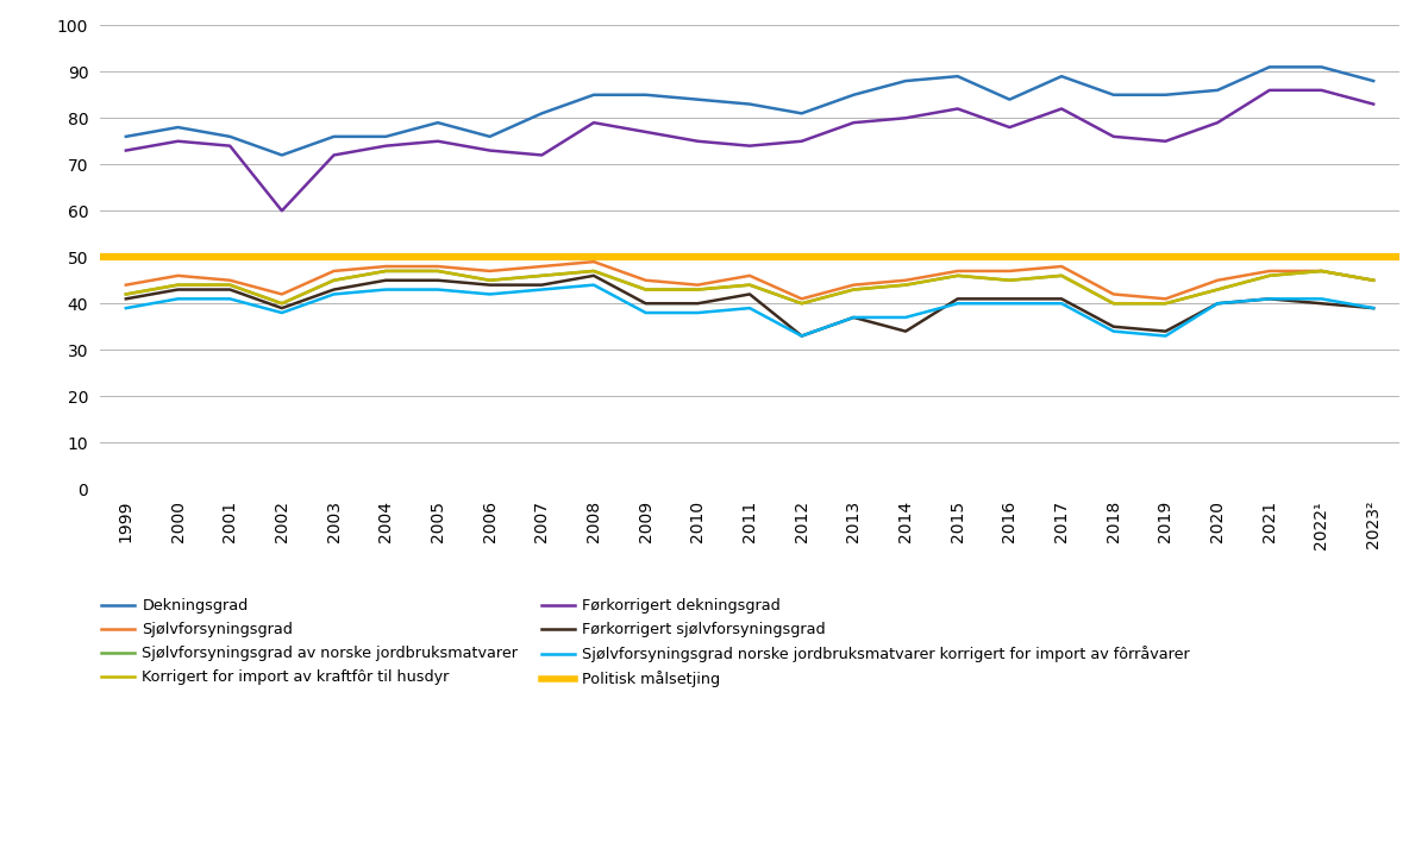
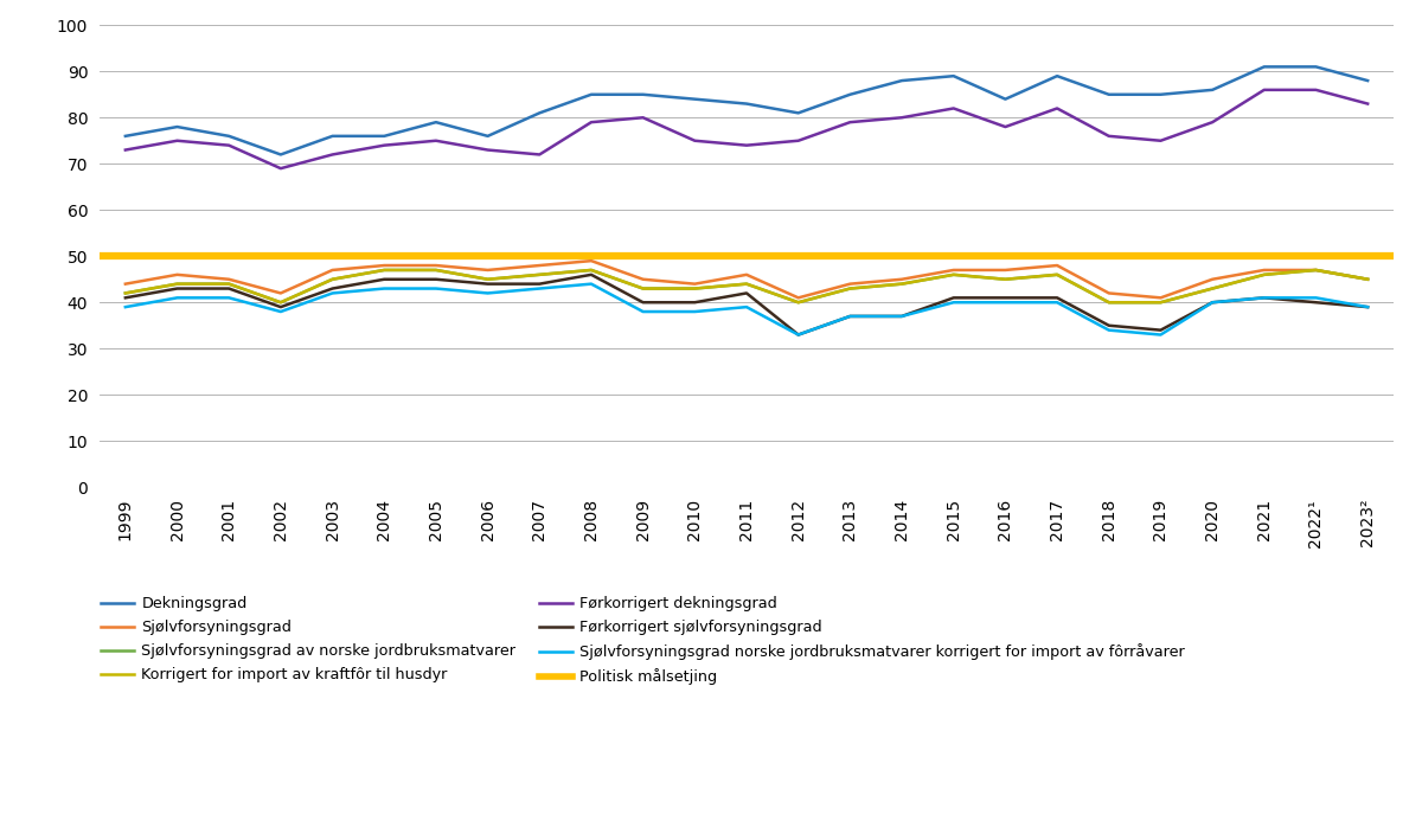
Førkorrigert dekningsgrad/2002: 60 -> 69
Førkorrigert dekningsgrad/2009: 77 -> 80
Førkorrigert sjølvforsyningsgrad/2014: 34 -> 37
